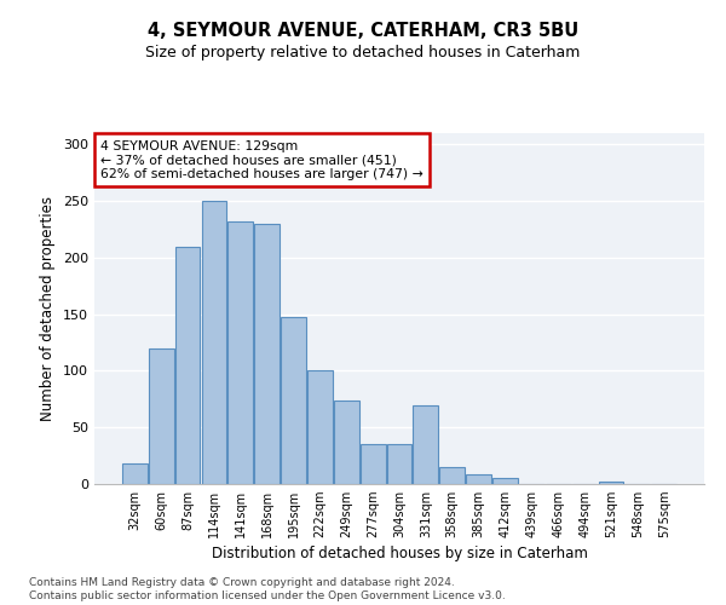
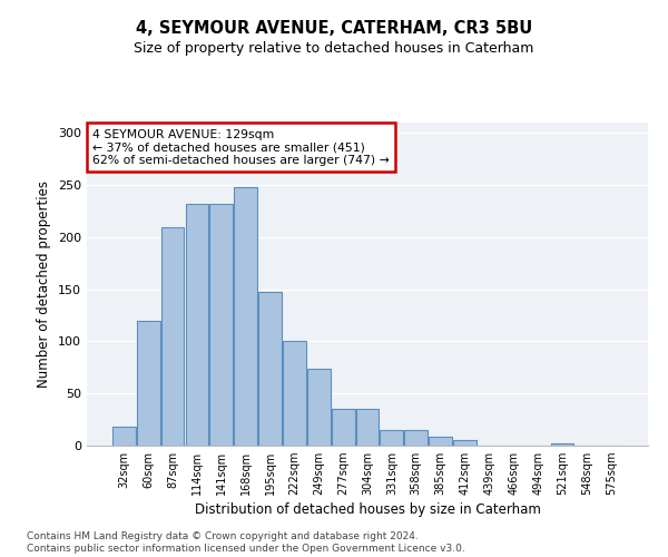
114sqm: 250 -> 232
168sqm: 230 -> 248
331sqm: 70 -> 15
